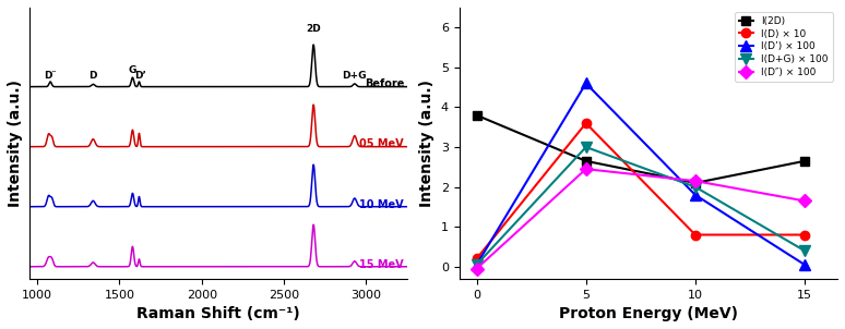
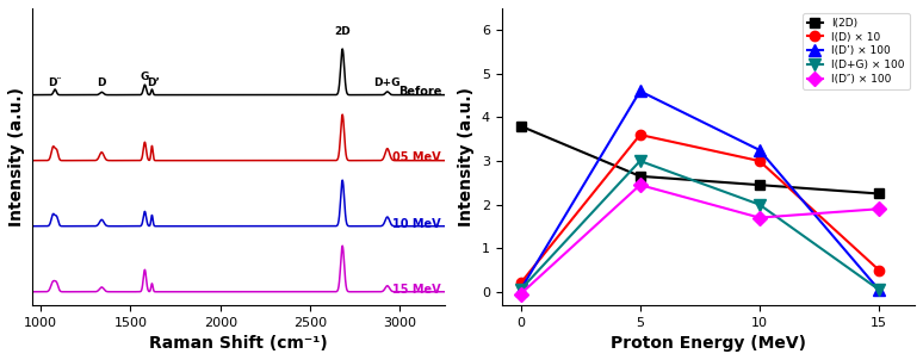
I(2D)/10: 2.10 -> 2.45
I(D) × 10/10: 0.8 -> 3.0
I(D’) × 100/10: 1.80 -> 3.25
I(D″) × 100/10: 2.15 -> 1.70
I(2D)/15: 2.65 -> 2.25
I(D) × 10/15: 0.8 -> 0.5
I(D+G) × 100/15: 0.40 -> 0.05
I(D″) × 100/15: 1.65 -> 1.90
